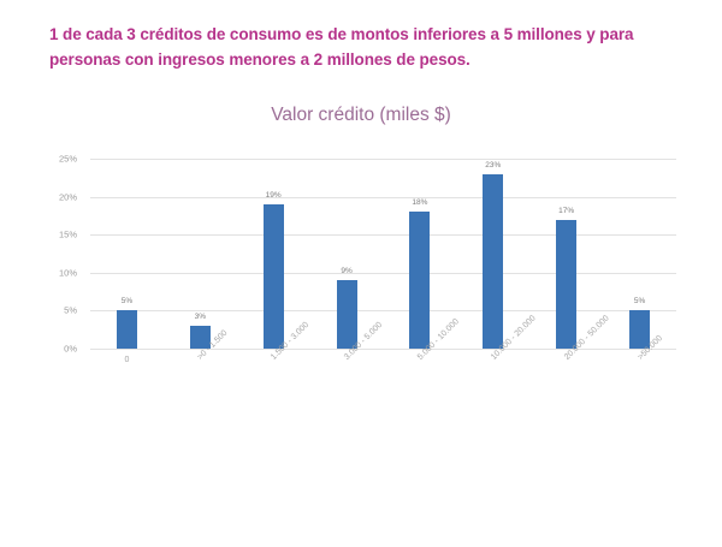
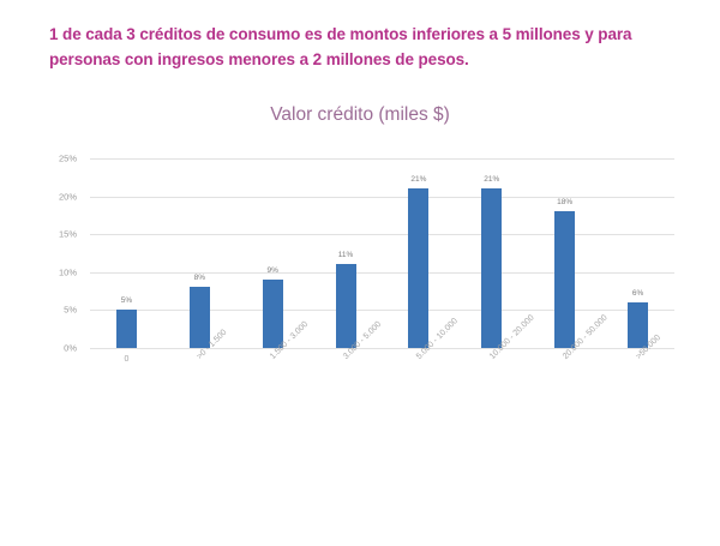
>0 - 1.500: 3% -> 8%
1.500 - 3.000: 19% -> 9%
3.000 - 5.000: 9% -> 11%
5.000 - 10.000: 18% -> 21%
10.000 - 20.000: 23% -> 21%
20.000 - 50.000: 17% -> 18%
>50.000: 5% -> 6%
